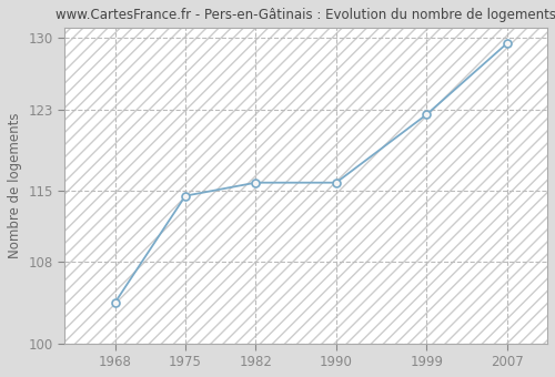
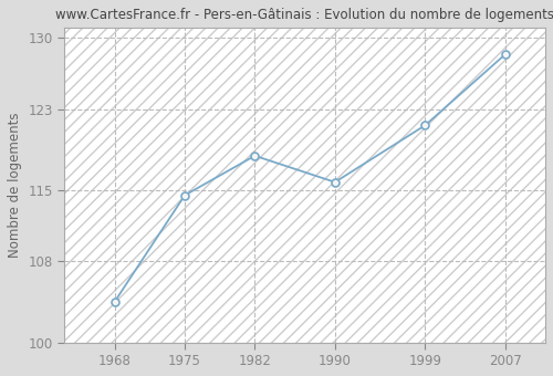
1982: 115.8 -> 118.4
1999: 122.5 -> 121.4
2007: 129.5 -> 128.4
